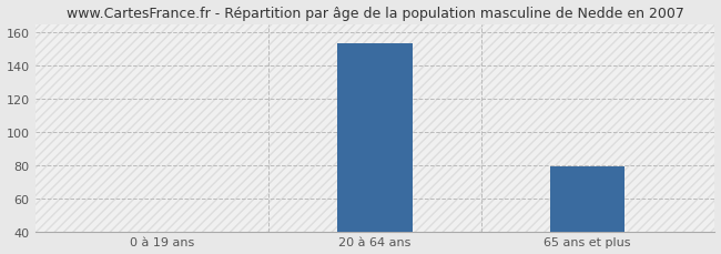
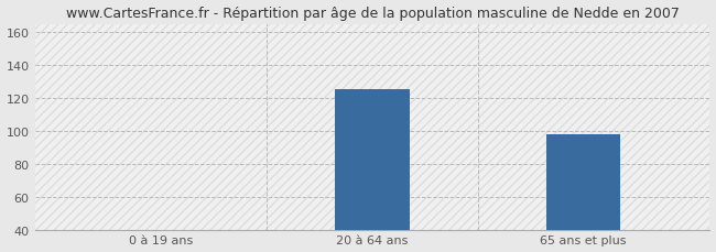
20 à 64 ans: 153 -> 125
65 ans et plus: 79 -> 98
